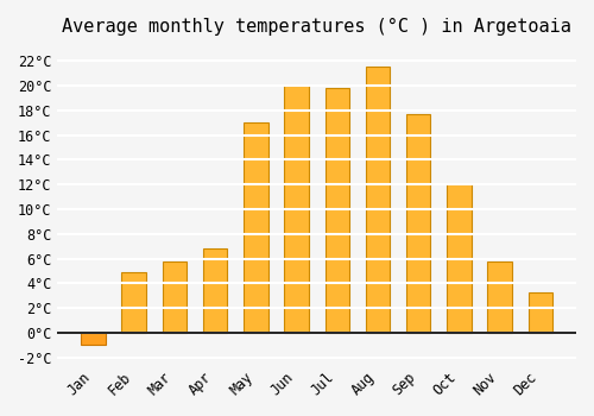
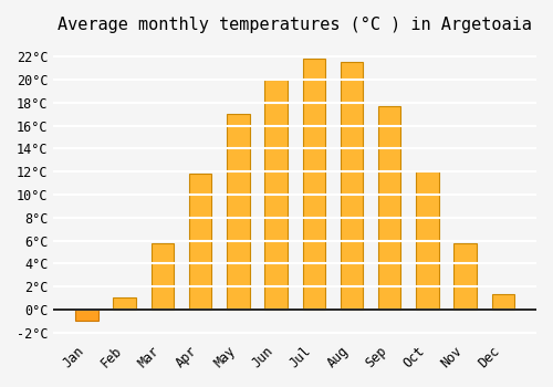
Feb: 4.9°C -> 1.0°C
Apr: 6.8°C -> 11.8°C
Jul: 19.8°C -> 21.8°C
Dec: 3.3°C -> 1.3°C
